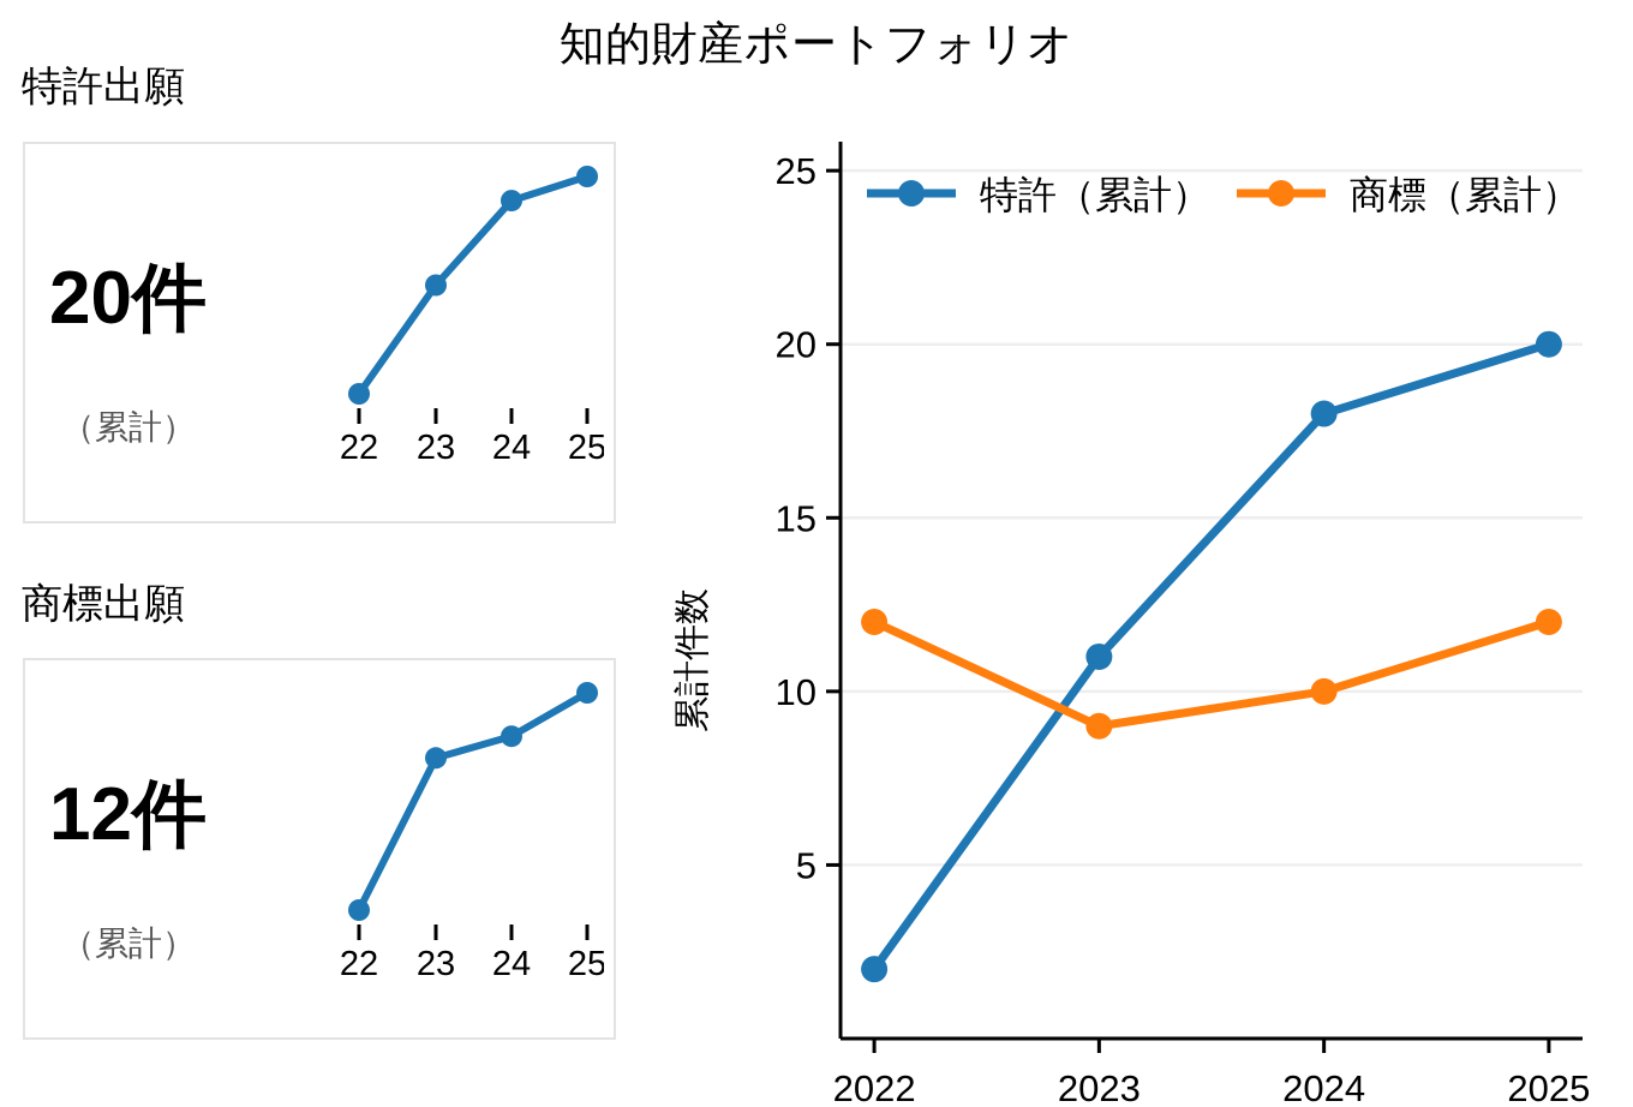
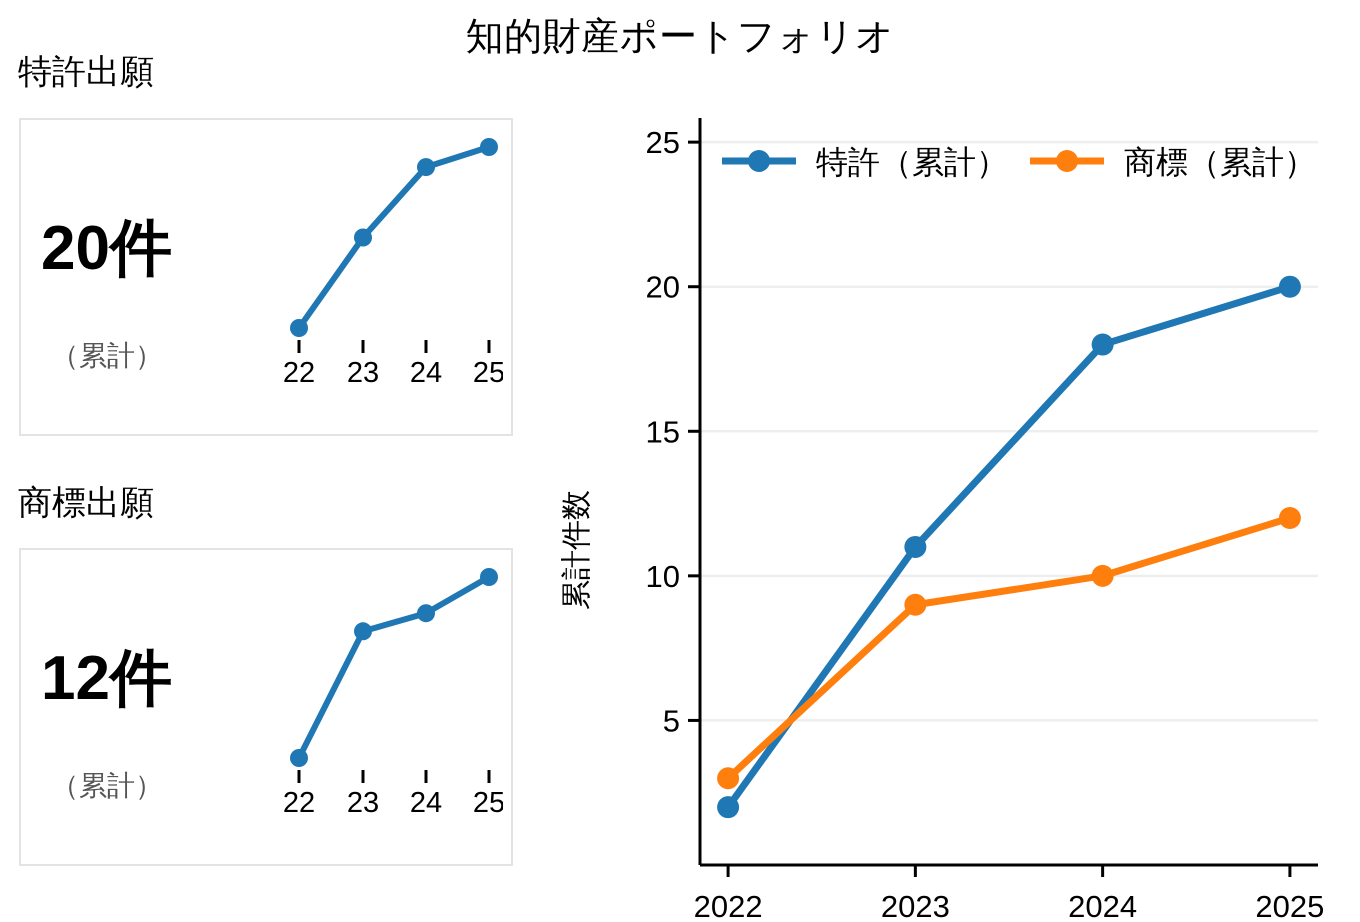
商標（累計）/2022: 12 -> 3
